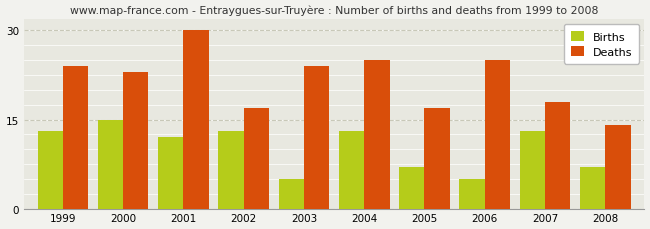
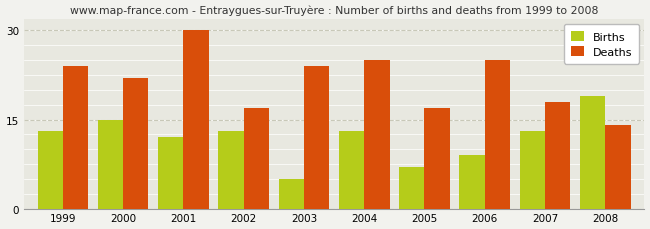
Deaths/2000: 23 -> 22
Births/2006: 5 -> 9
Births/2008: 7 -> 19
